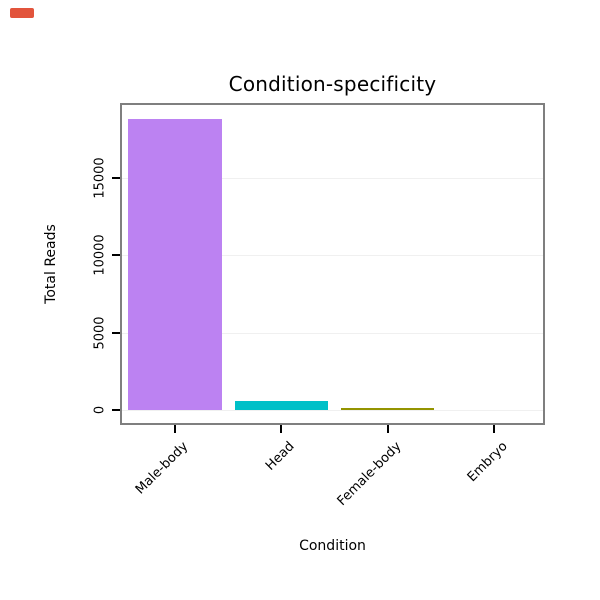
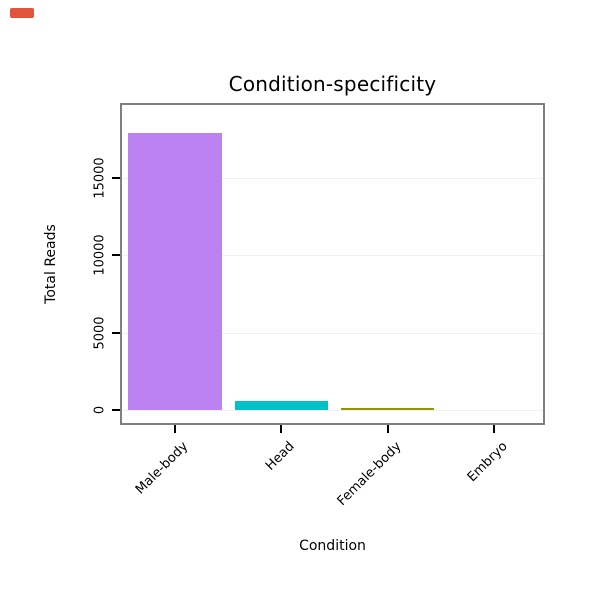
Male-body: 18800 -> 17900
